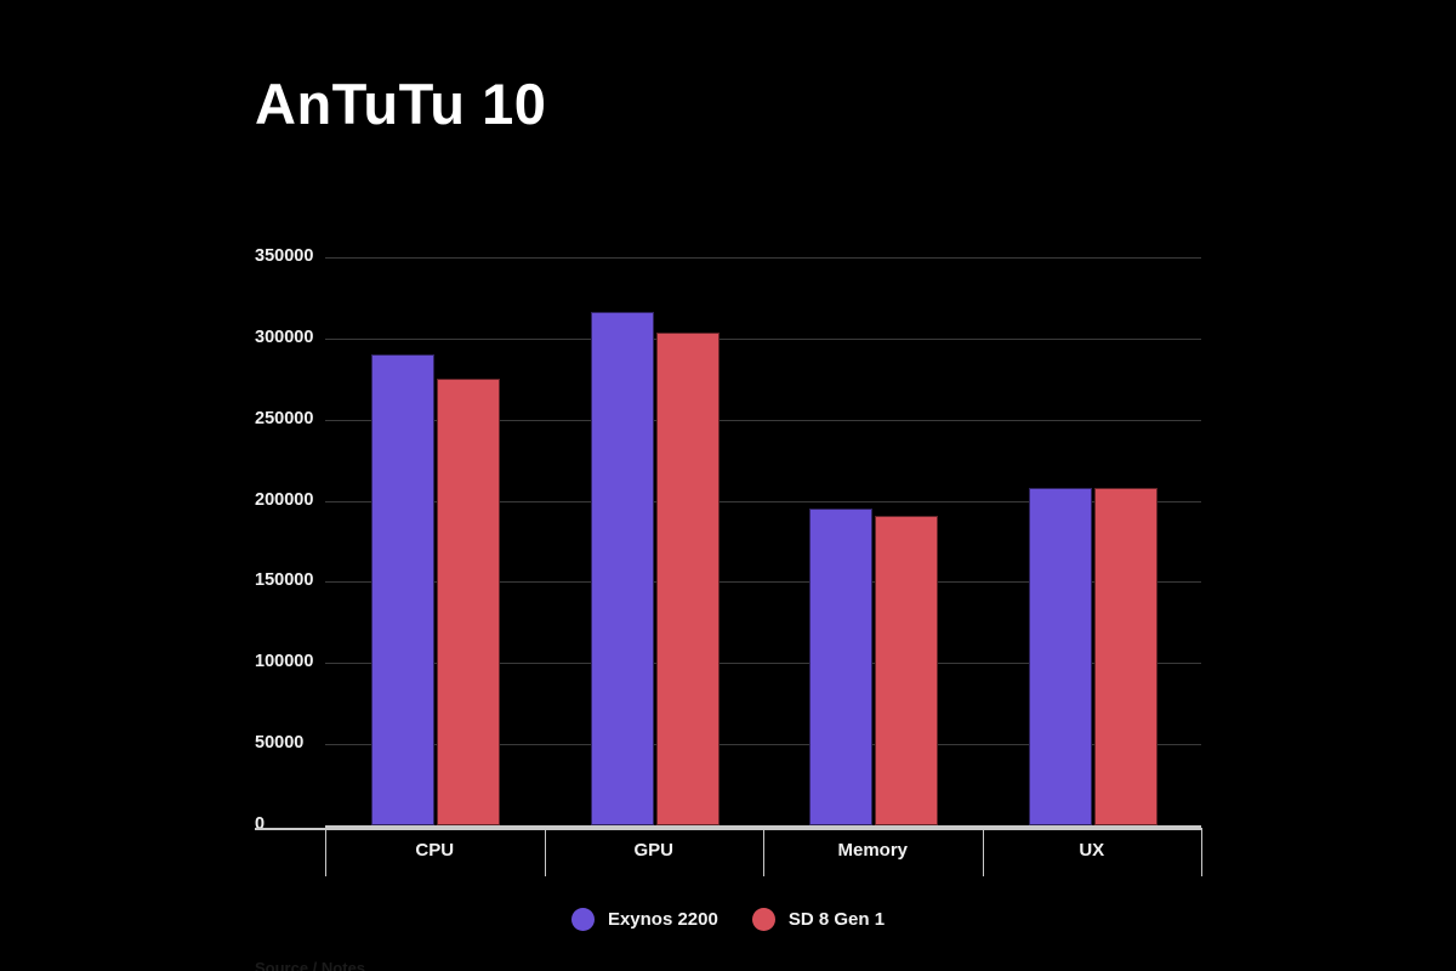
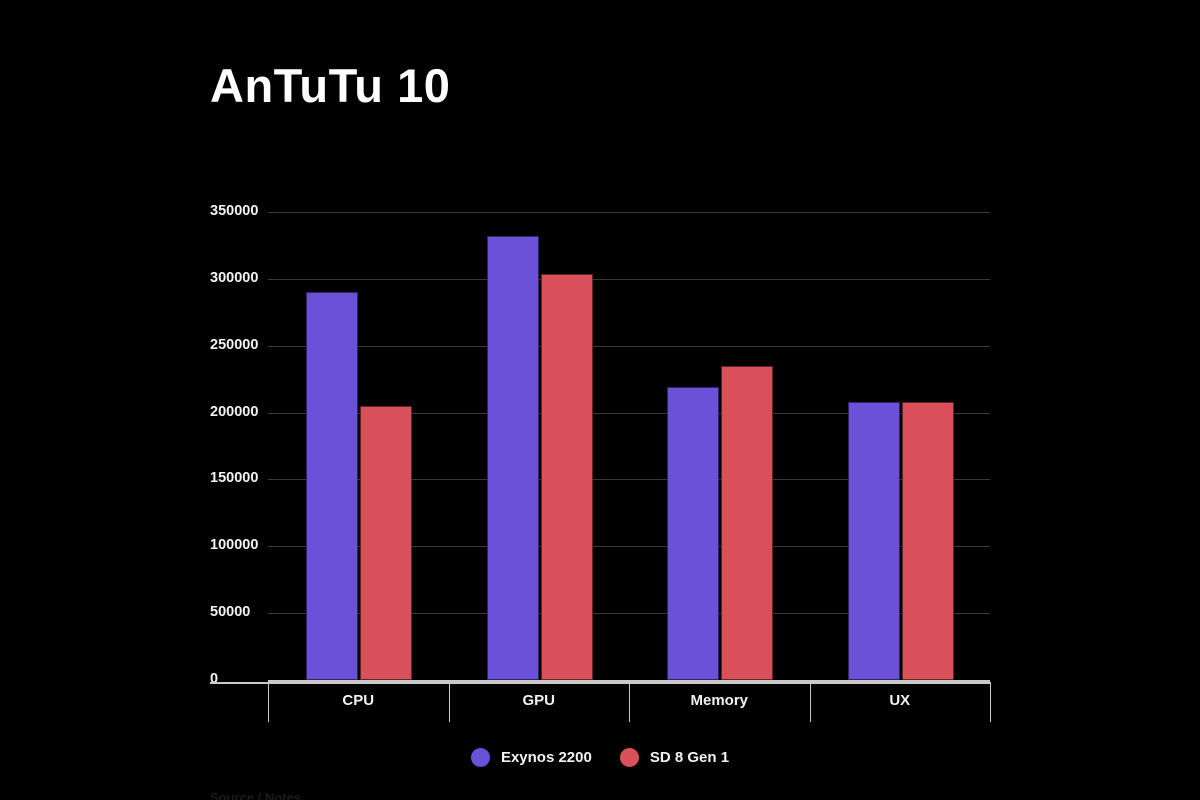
SD 8 Gen 1/CPU: 275000 -> 205000
Exynos 2200/GPU: 316000 -> 332000
Exynos 2200/Memory: 195000 -> 219000
SD 8 Gen 1/Memory: 191000 -> 235000
